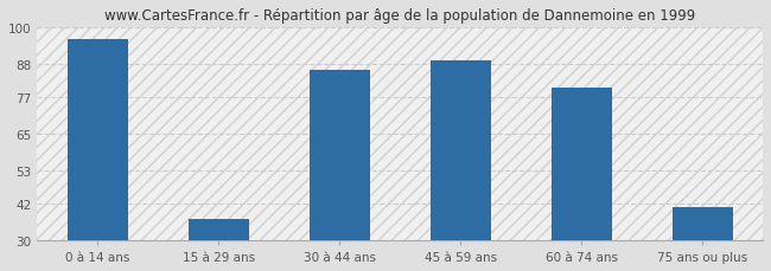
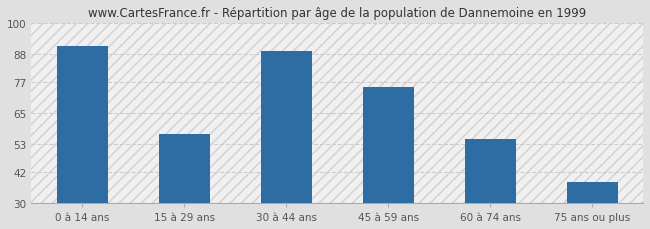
0 à 14 ans: 96 -> 91
15 à 29 ans: 37 -> 57
30 à 44 ans: 86 -> 89
45 à 59 ans: 89 -> 75
60 à 74 ans: 80 -> 55
75 ans ou plus: 41 -> 38
